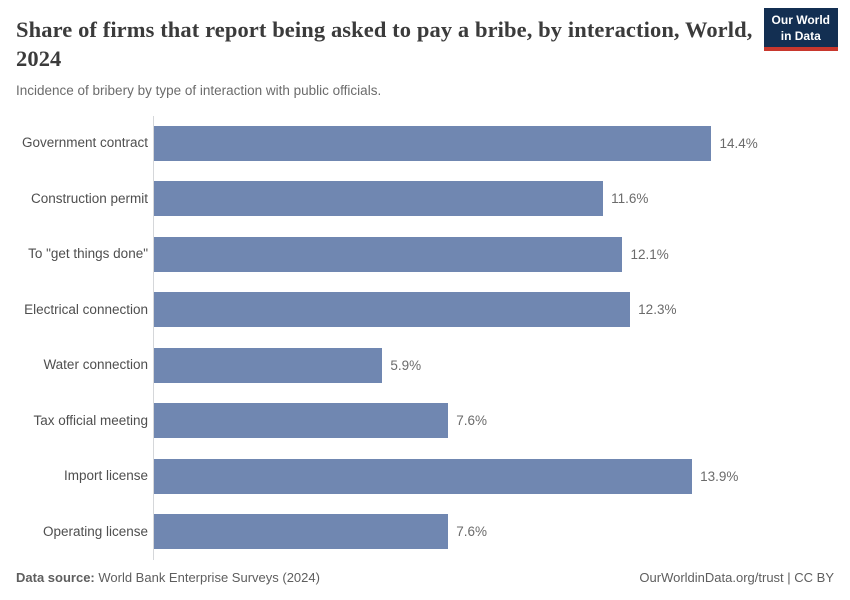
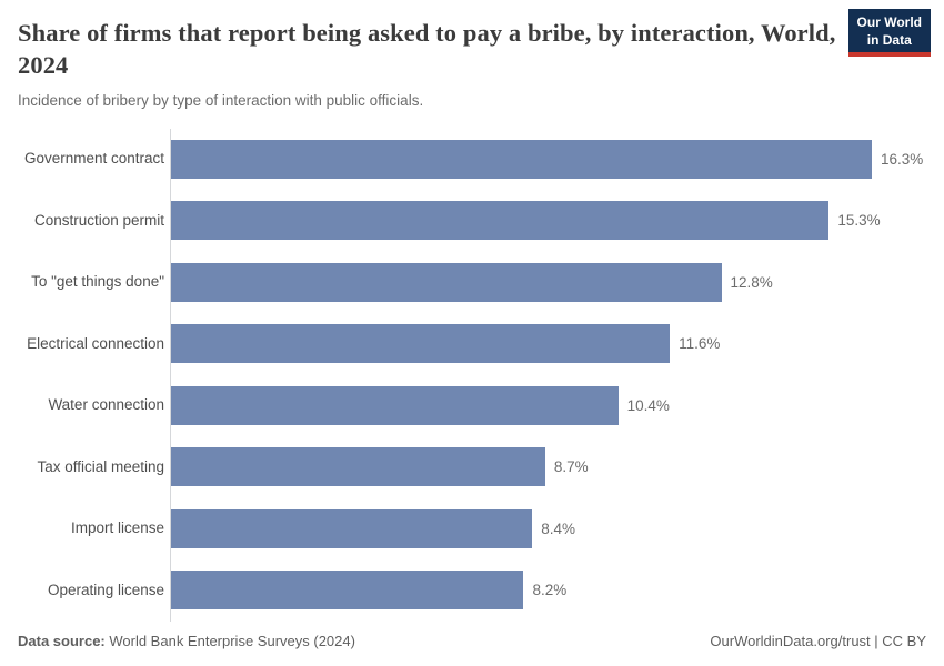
Government contract: 14.4% -> 16.3%
Construction permit: 11.6% -> 15.3%
To "get things done": 12.1% -> 12.8%
Electrical connection: 12.3% -> 11.6%
Water connection: 5.9% -> 10.4%
Tax official meeting: 7.6% -> 8.7%
Import license: 13.9% -> 8.4%
Operating license: 7.6% -> 8.2%
